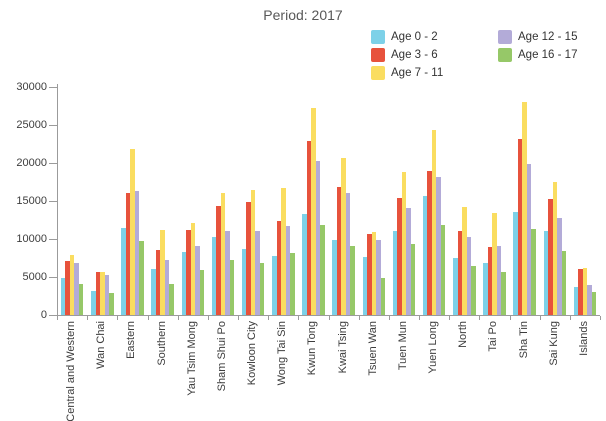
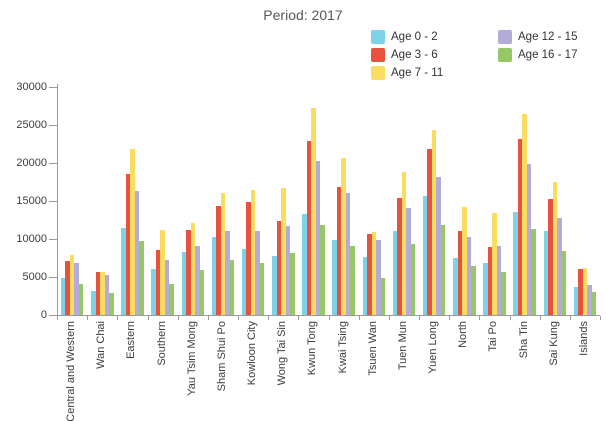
Age 3 - 6/Eastern: 16000 -> 18000
Age 3 - 6/Yuen Long: 19000 -> 22000
Age 7 - 11/Sha Tin: 28000 -> 26000
